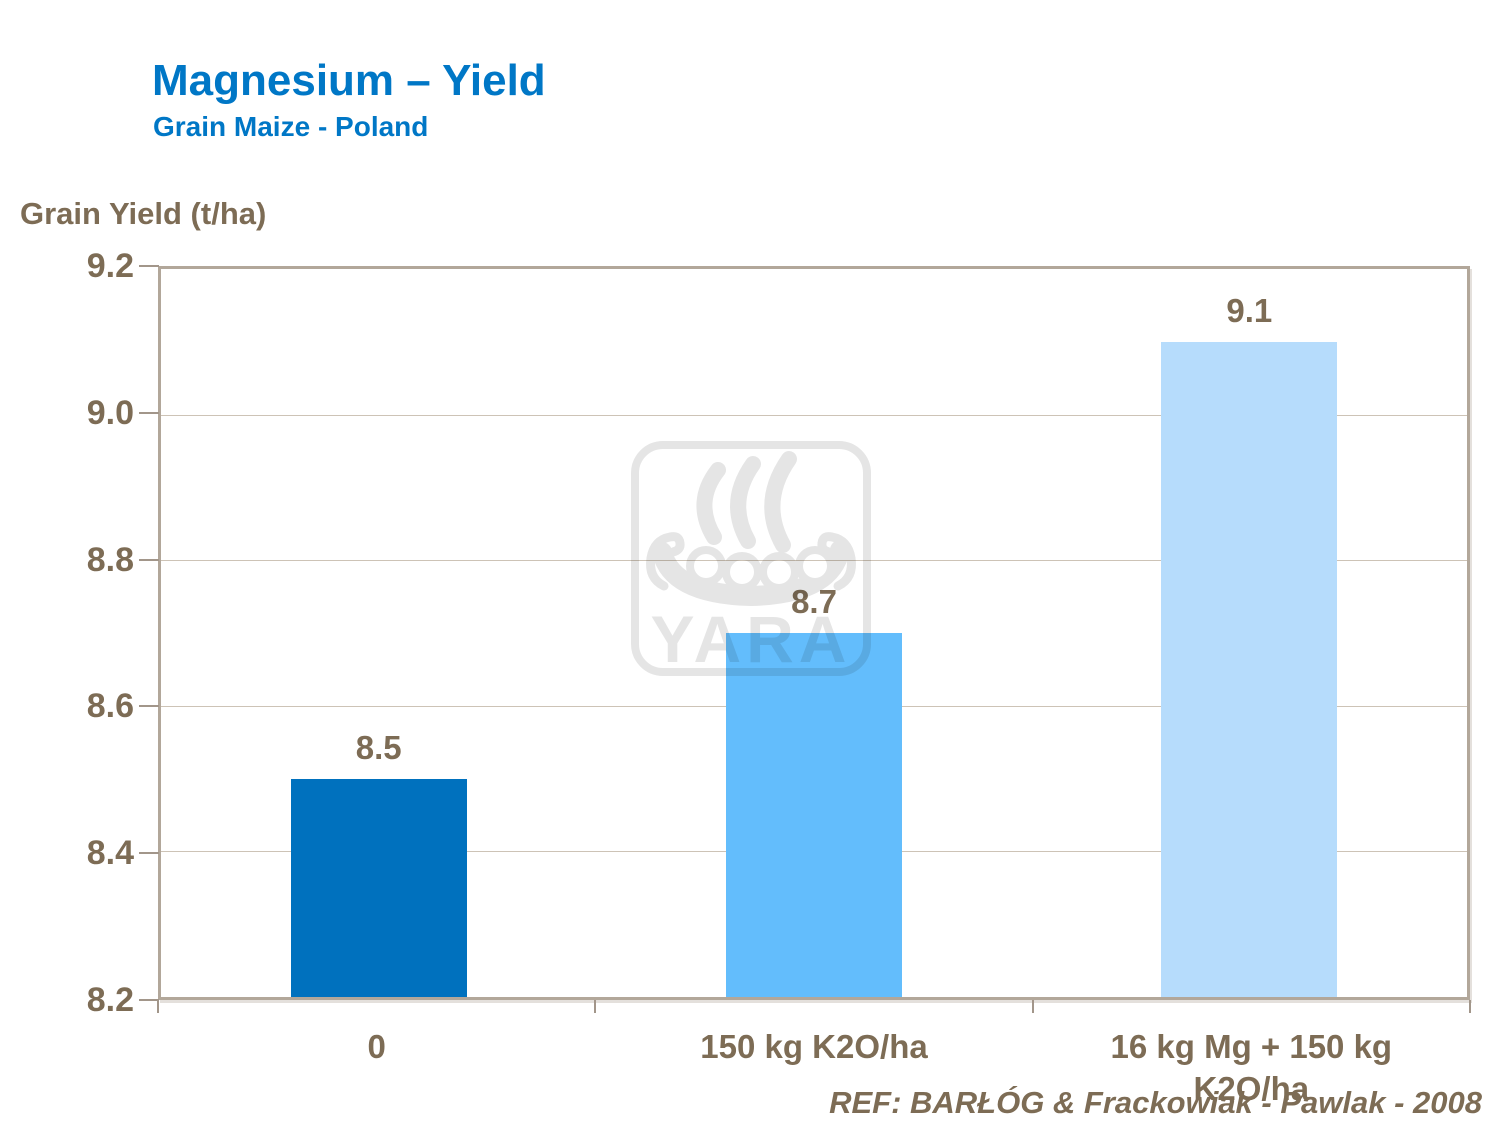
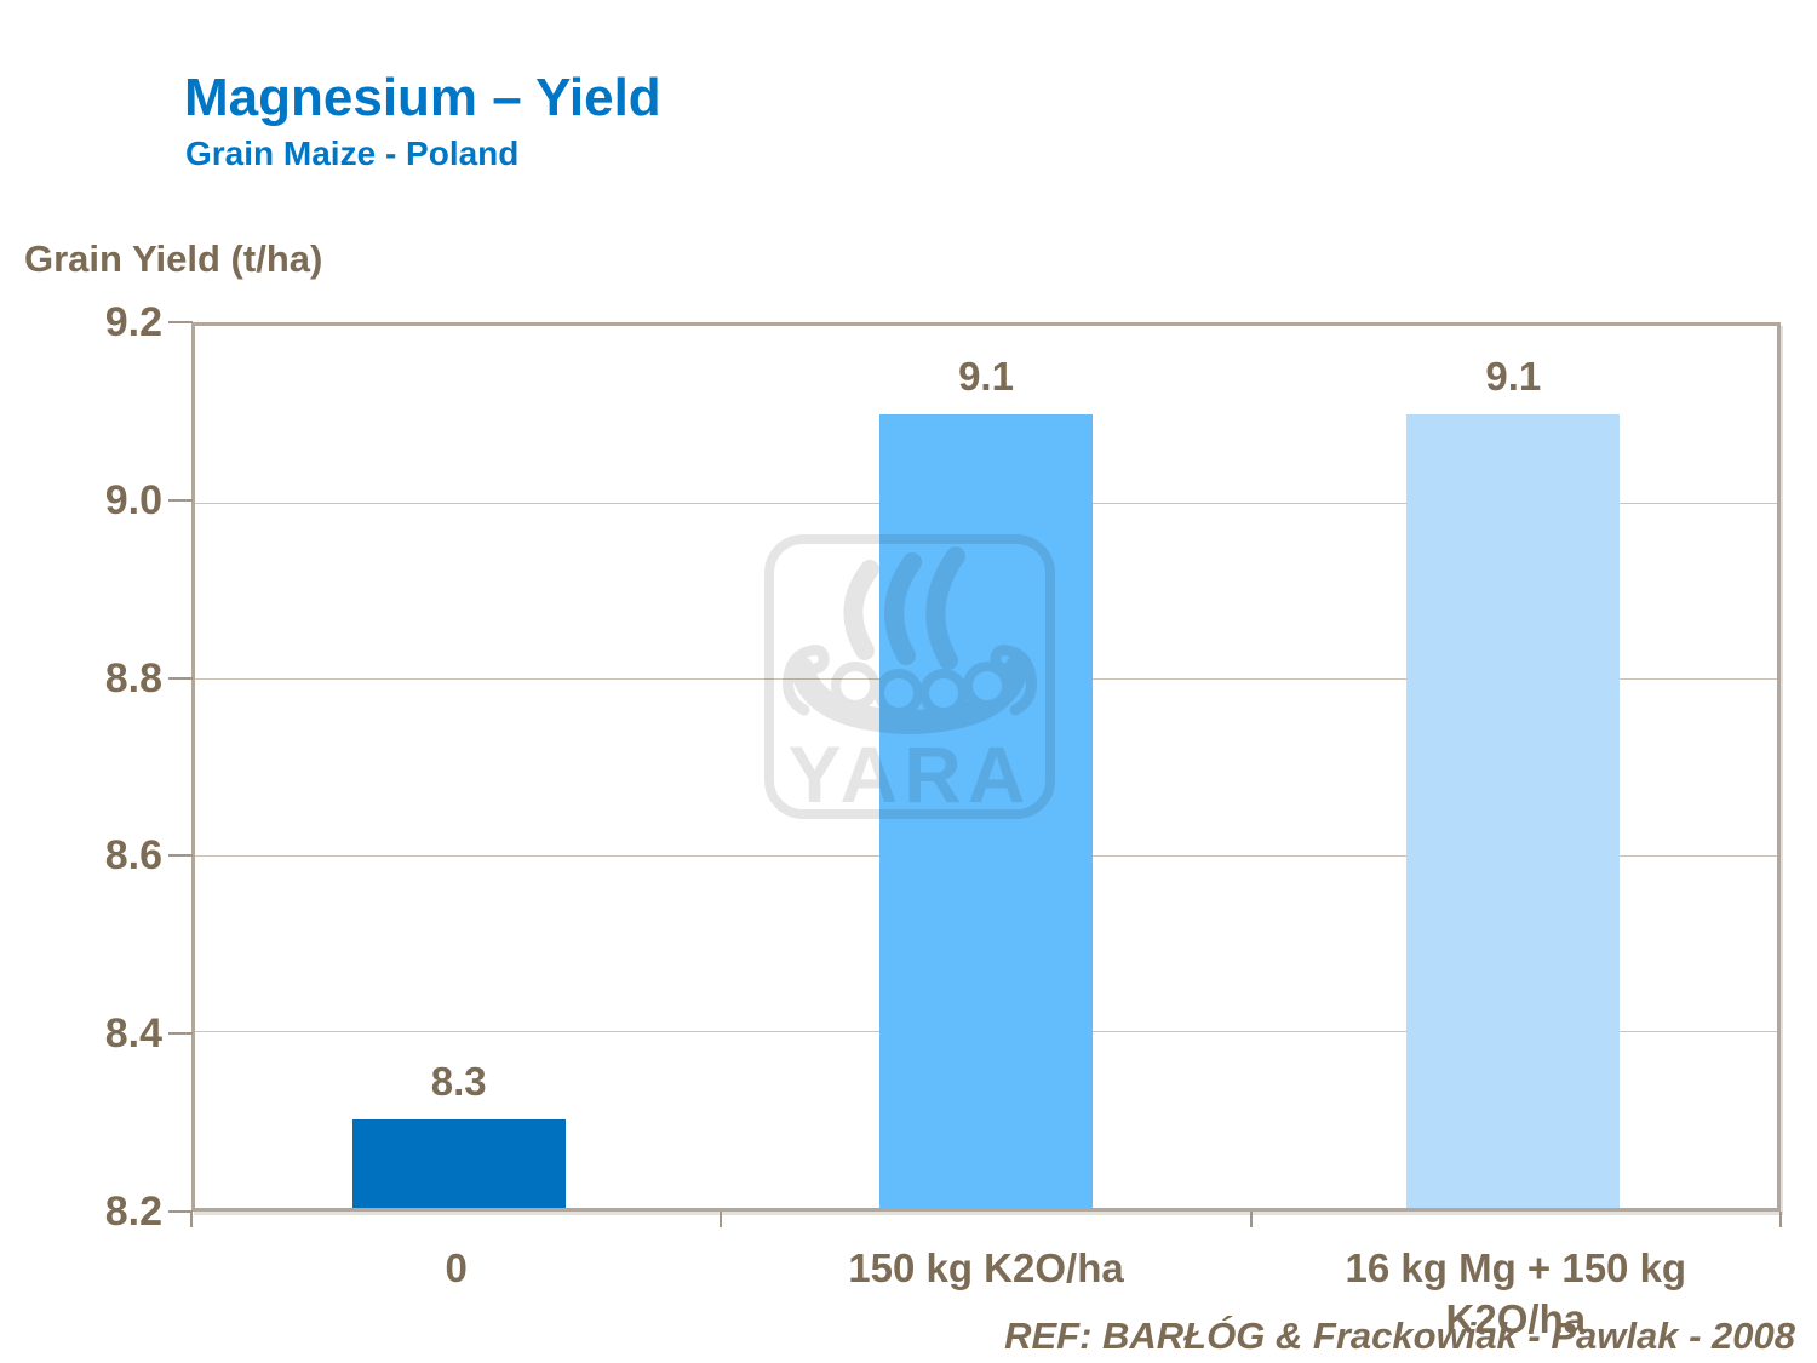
0: 8.5 -> 8.3
150 kg K2O/ha: 8.7 -> 9.1
